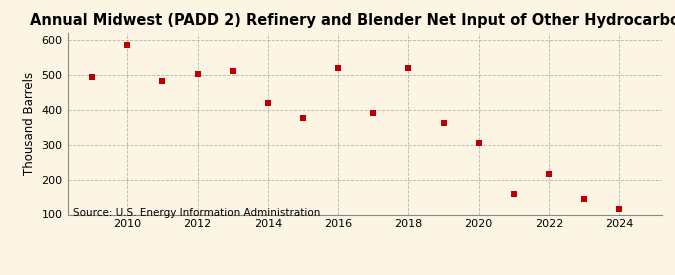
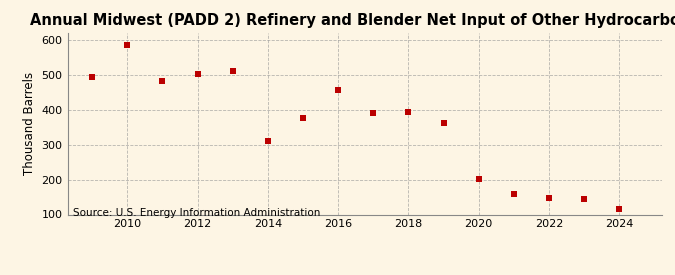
2014: 420 -> 312
2016: 520 -> 457
2018: 520 -> 393
2020: 305 -> 203
2022: 215 -> 147
